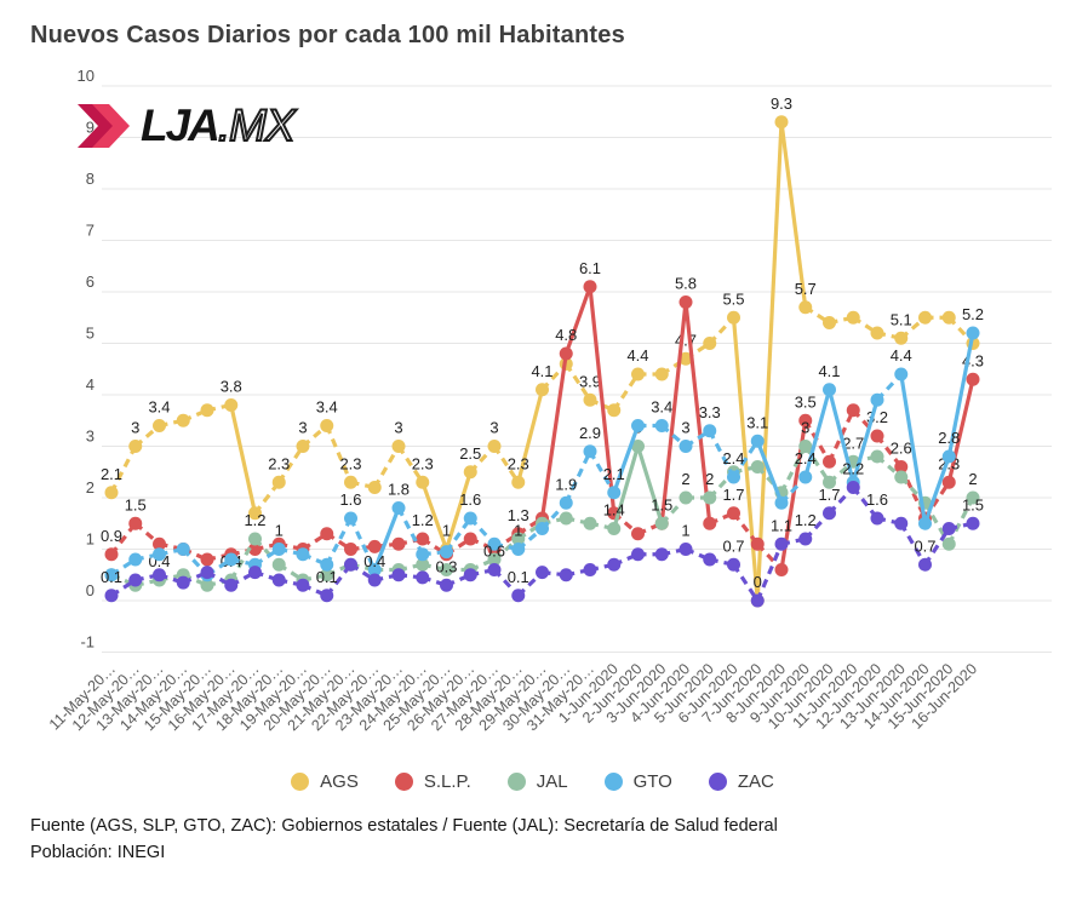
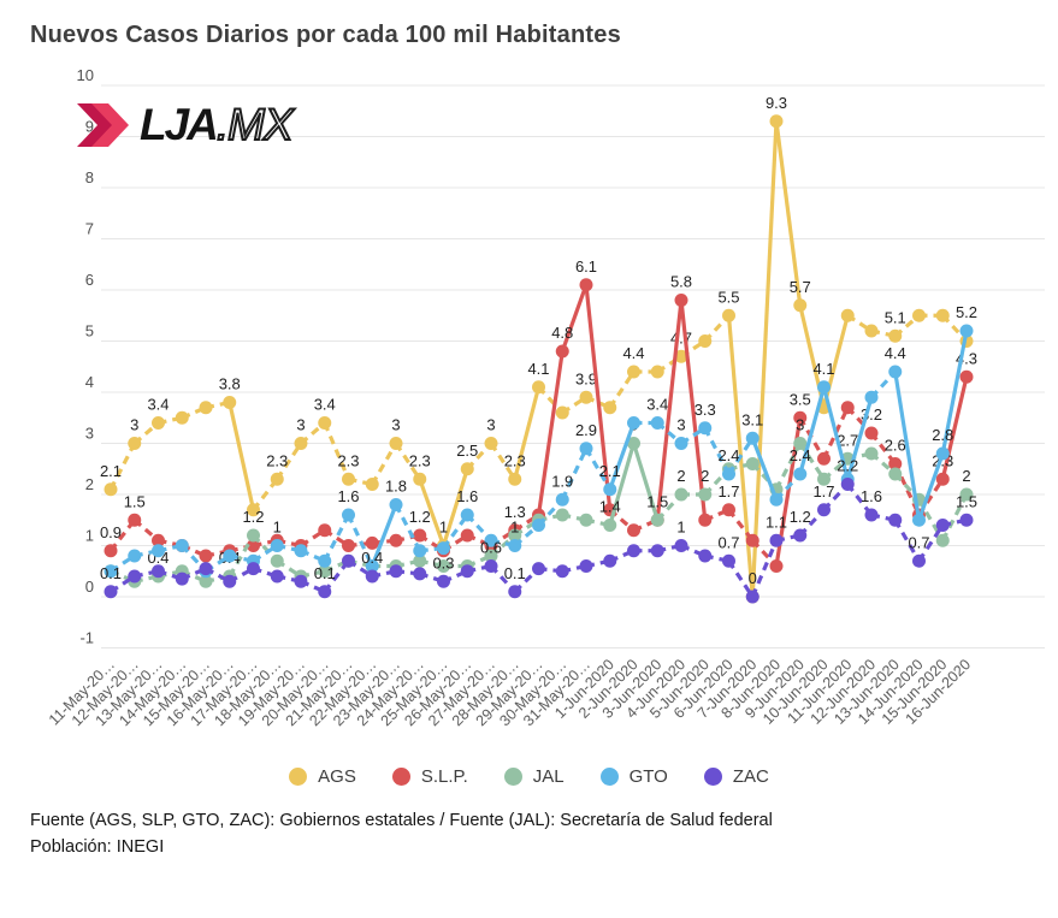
AGS/30-May-20…: 4.6 -> 3.6
AGS/10-Jun-2020: 5.4 -> 3.7
